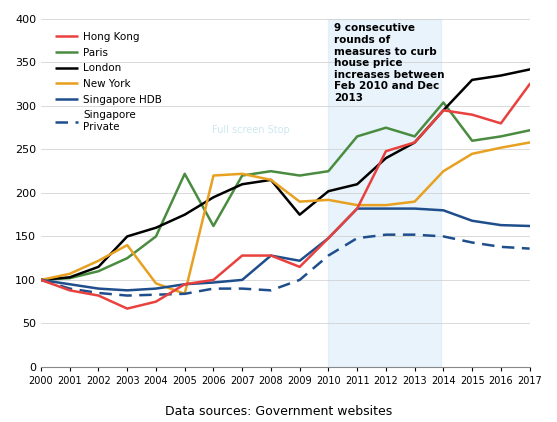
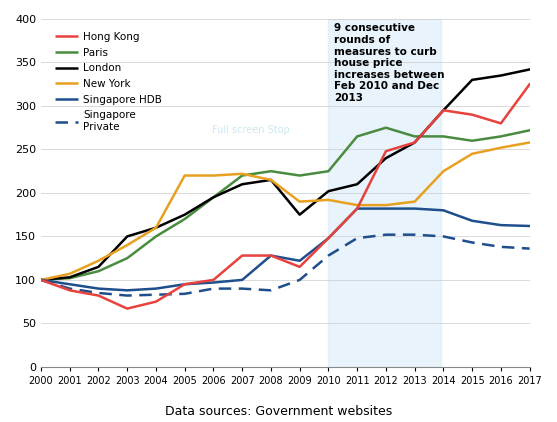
New York/2004: 96 -> 160
Paris/2005: 222 -> 170
New York/2005: 84 -> 220
Paris/2006: 162 -> 195
Paris/2014: 304 -> 265
